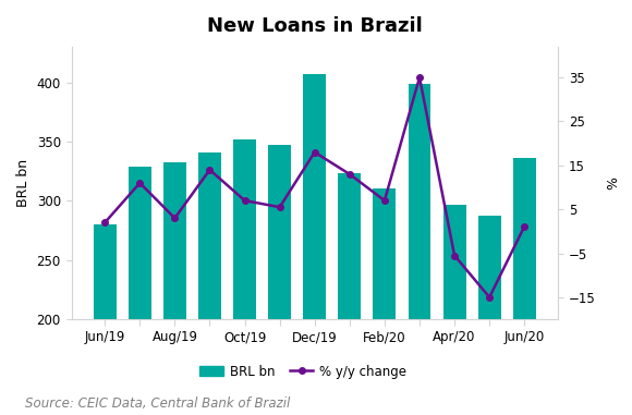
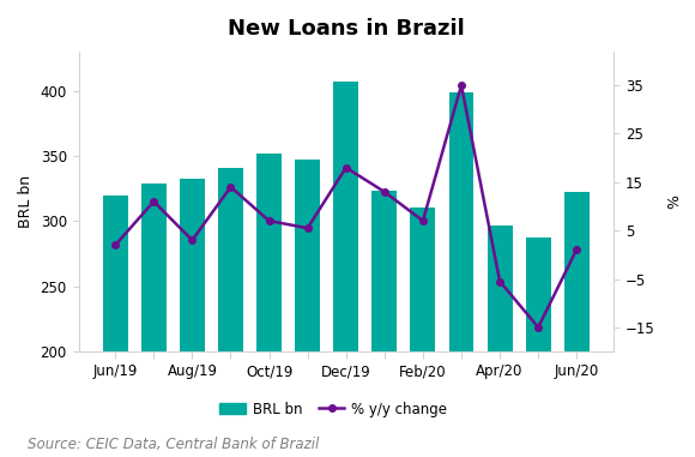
BRL bn/Jun/19: 280 -> 320
BRL bn/Jun/20: 336 -> 322
